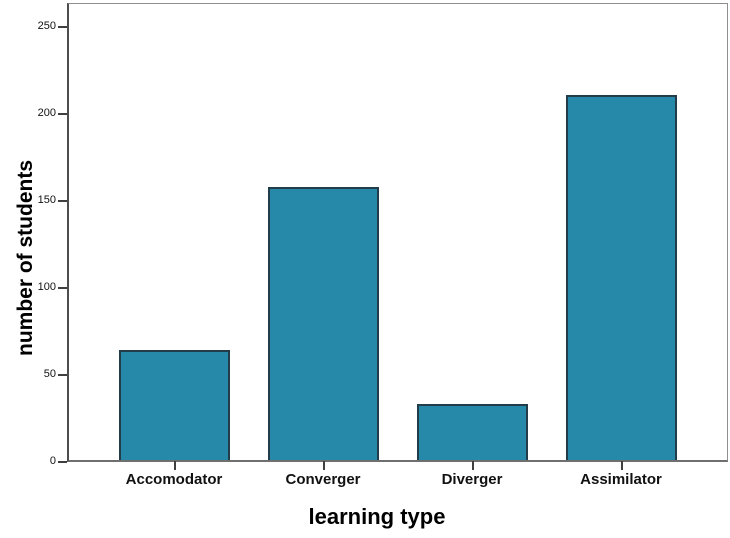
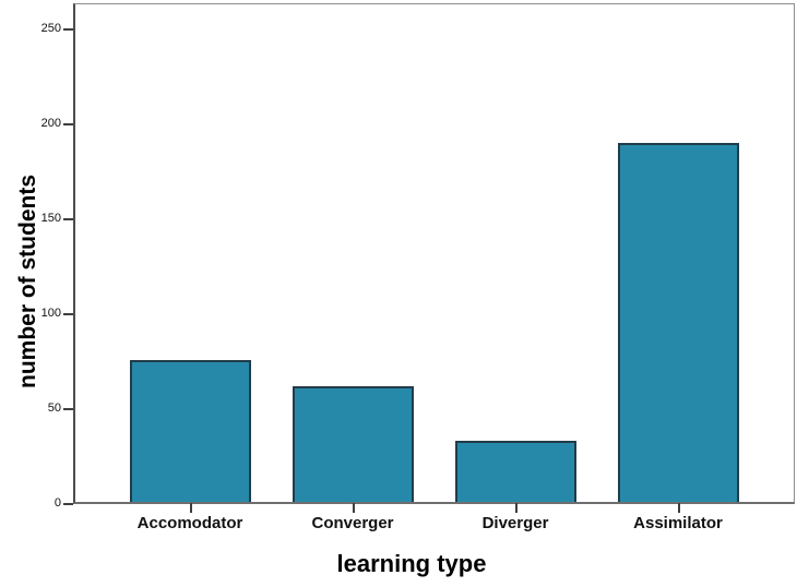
Accomodator: 63 -> 75
Converger: 157 -> 61
Assimilator: 210 -> 189
